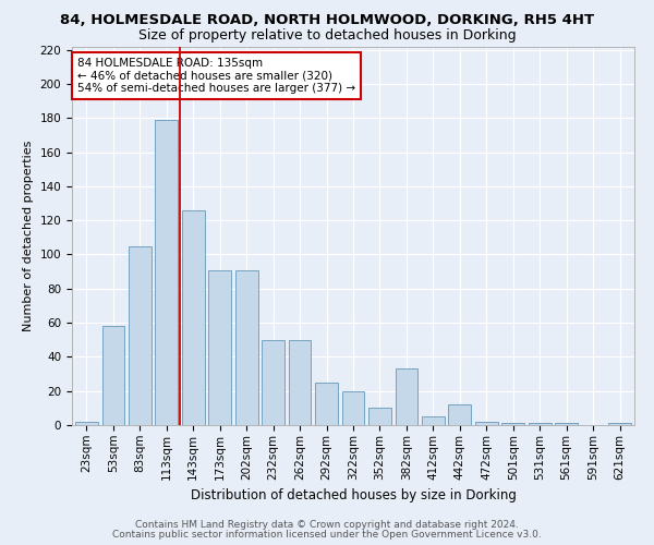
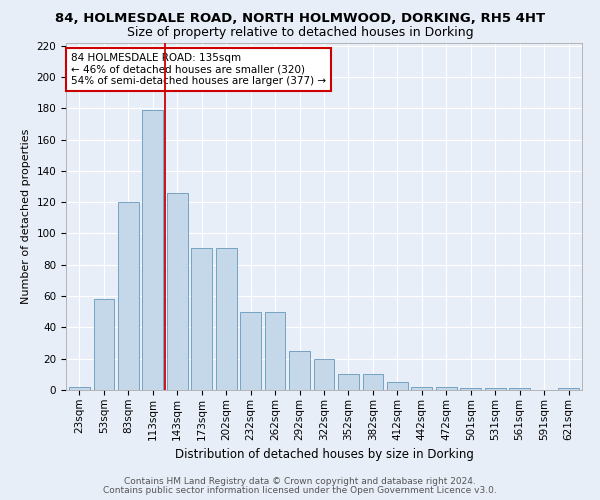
83sqm: 105 -> 120
382sqm: 33 -> 10
442sqm: 12 -> 2
